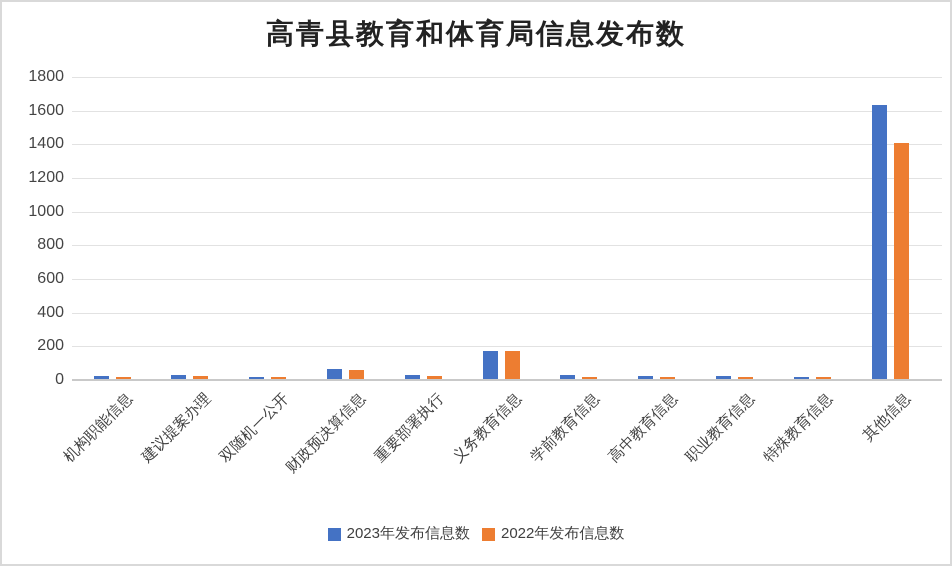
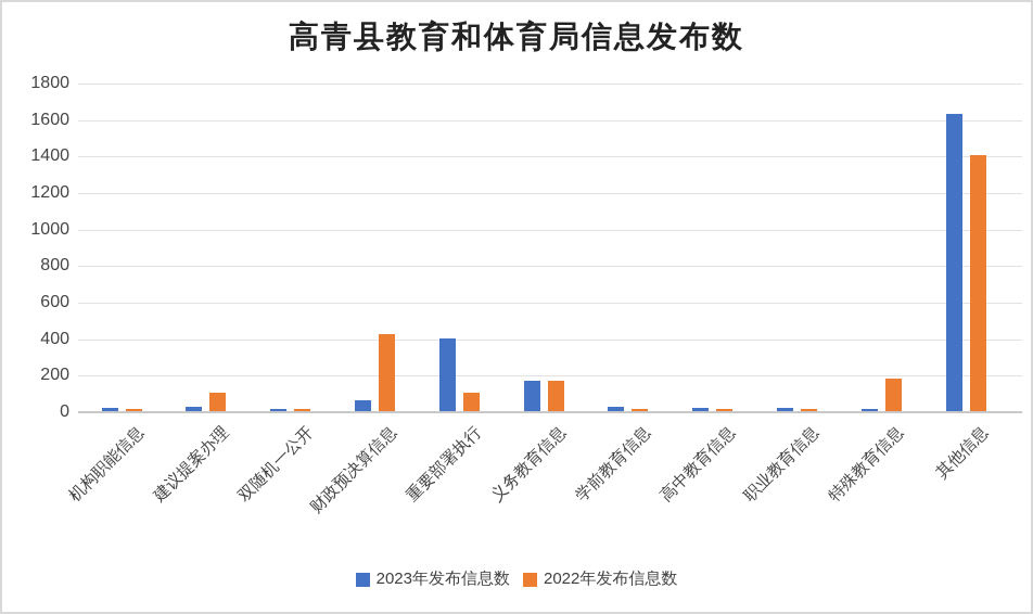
2022年发布信息数/建议提案办理: 20 -> 100
2022年发布信息数/财政预决算信息: 60 -> 420
2023年发布信息数/重要部署执行: 20 -> 400
2022年发布信息数/重要部署执行: 20 -> 100
2022年发布信息数/特殊教育信息: 10 -> 180
